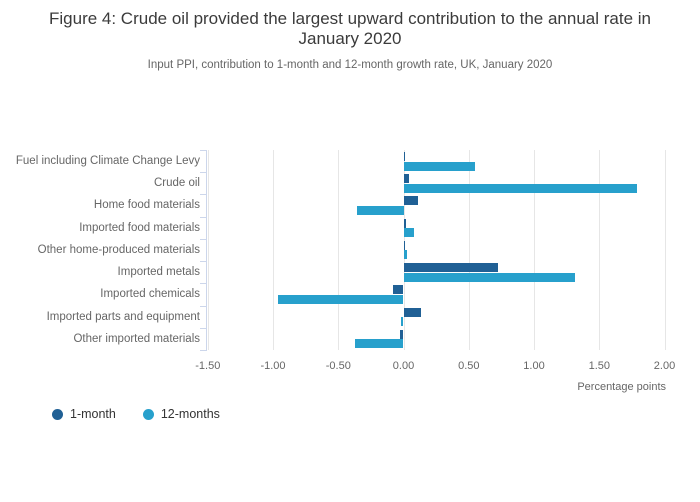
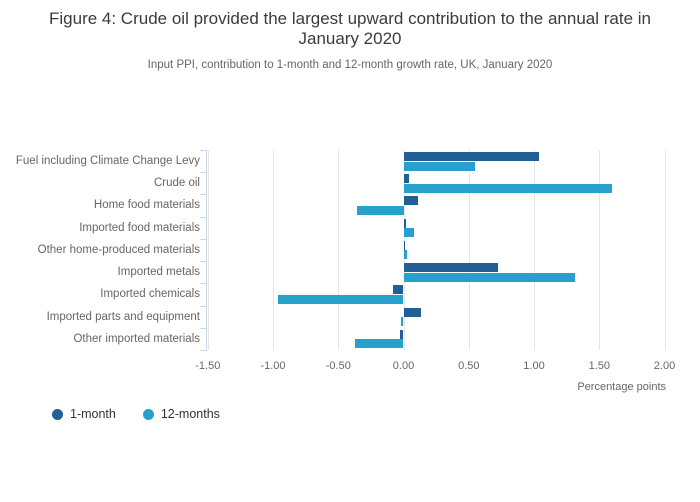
1-month/Fuel including Climate Change Levy: 0.01 -> 1.04
12-months/Crude oil: 1.79 -> 1.60
